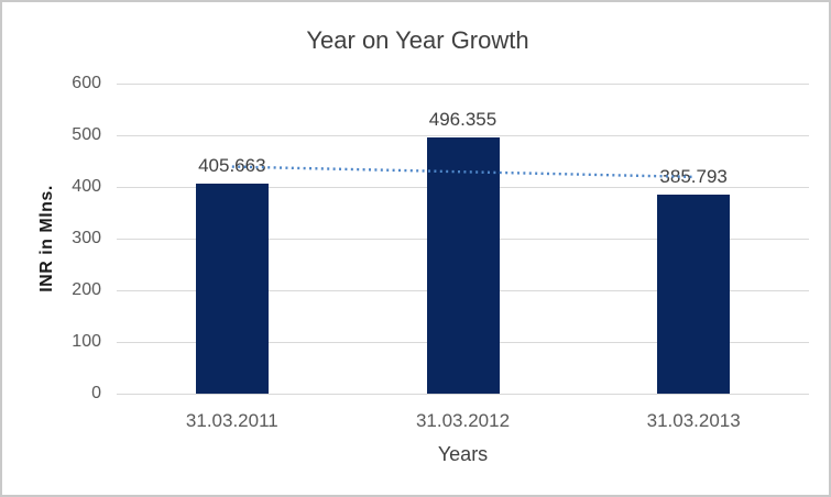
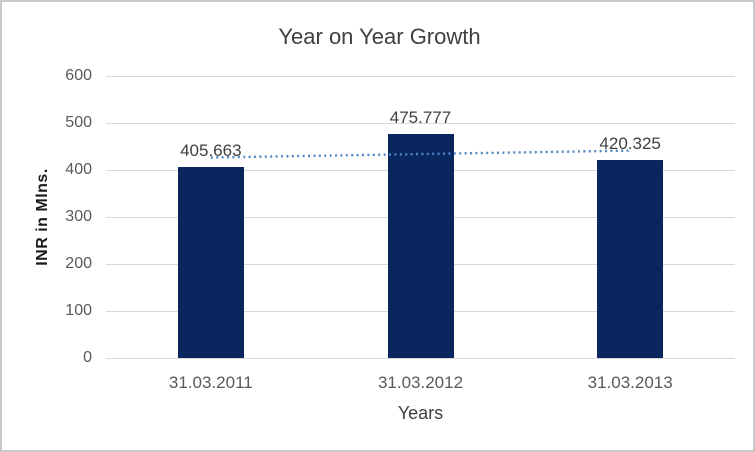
31.03.2012: 496.355 -> 475.777
31.03.2013: 385.793 -> 420.325
